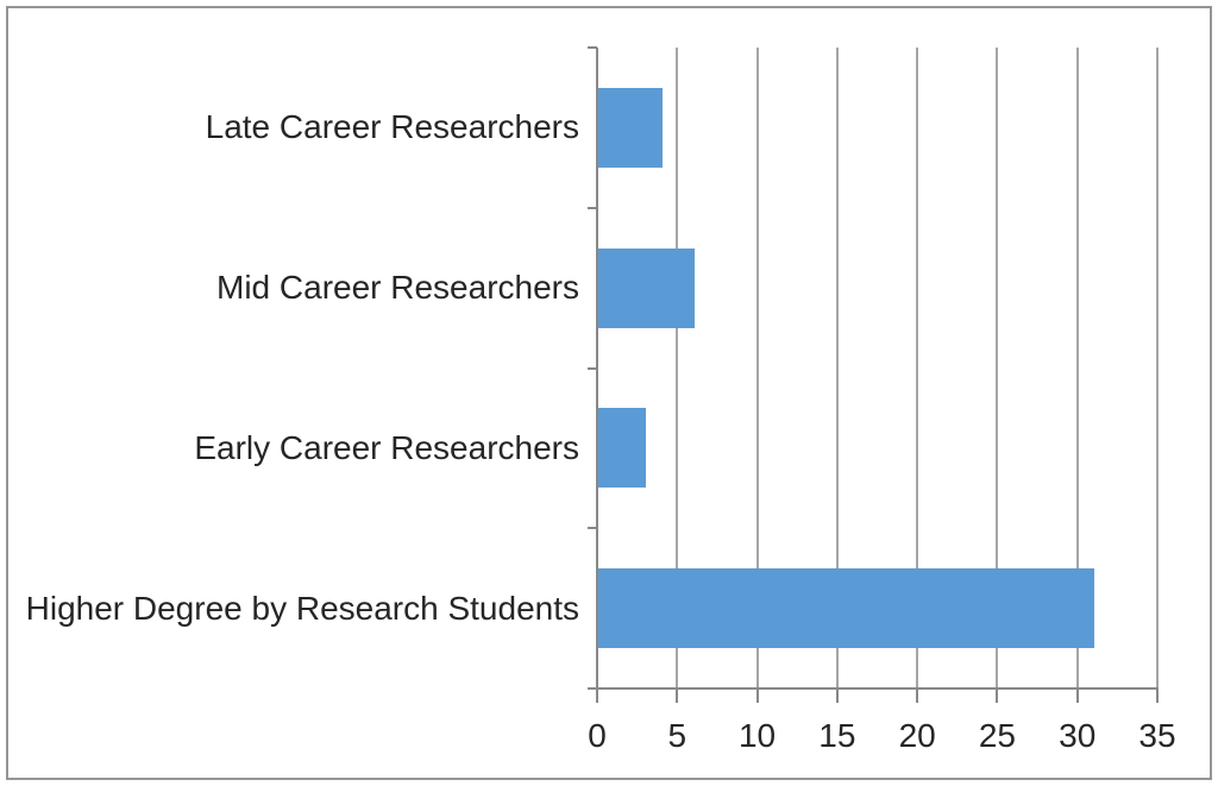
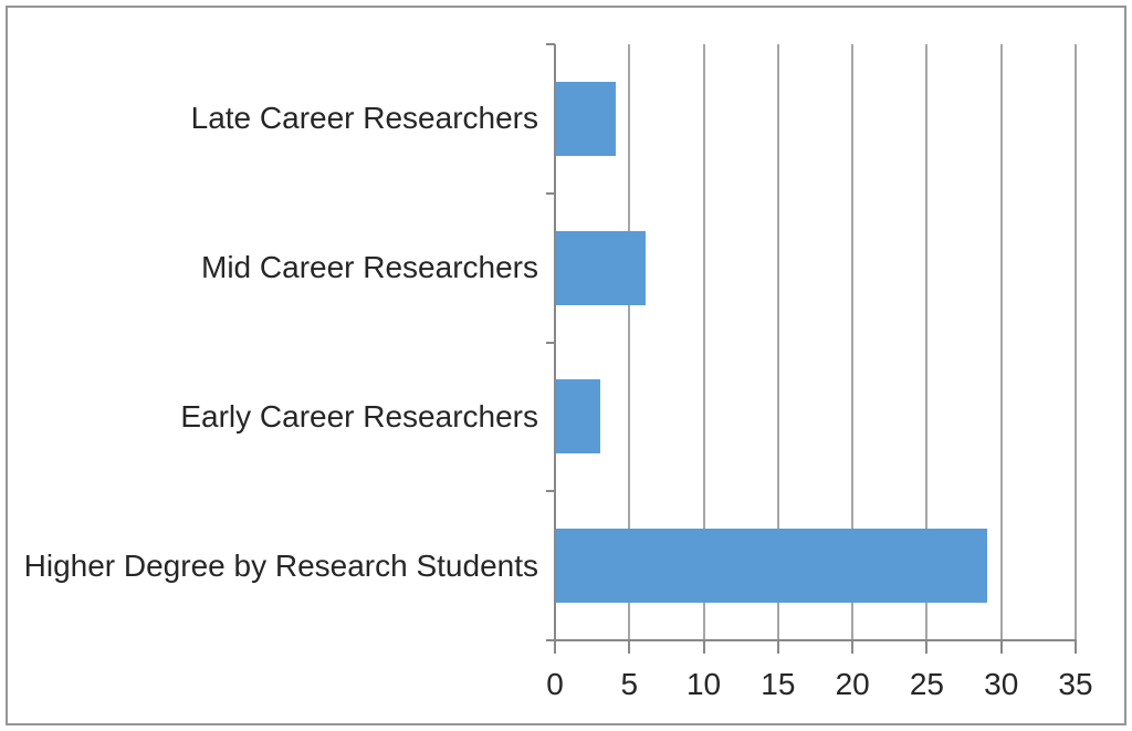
Higher Degree by Research Students: 31 -> 29
